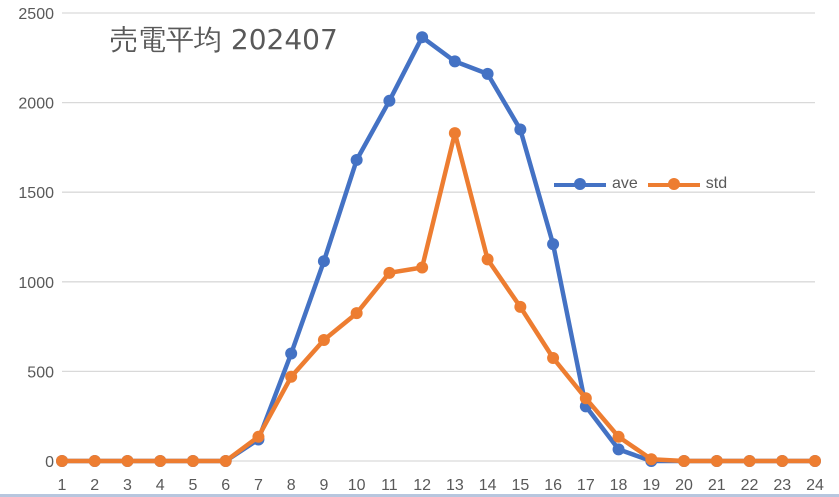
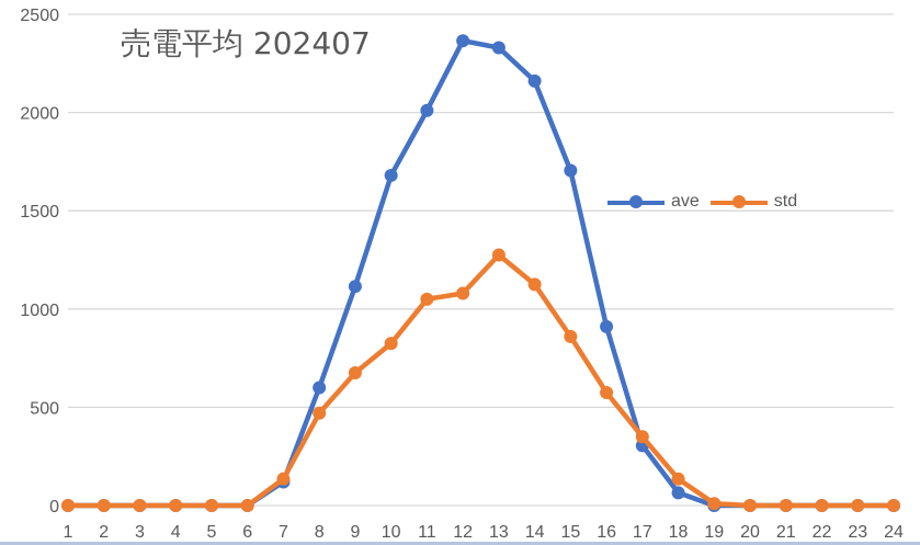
ave/13: 2230 -> 2330
std/13: 1830 -> 1280
ave/15: 1850 -> 1700
ave/16: 1210 -> 910
